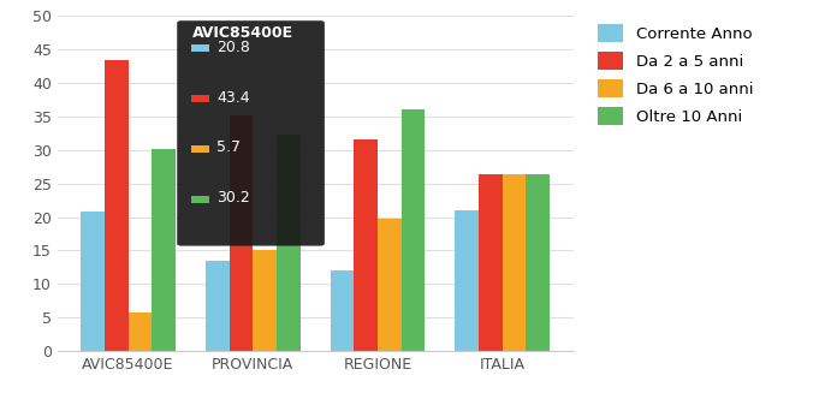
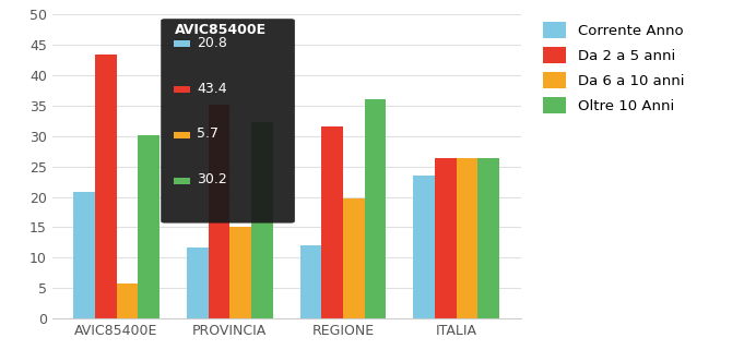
Corrente Anno/PROVINCIA: 13.5 -> 11.6
Corrente Anno/ITALIA: 21.0 -> 23.6
